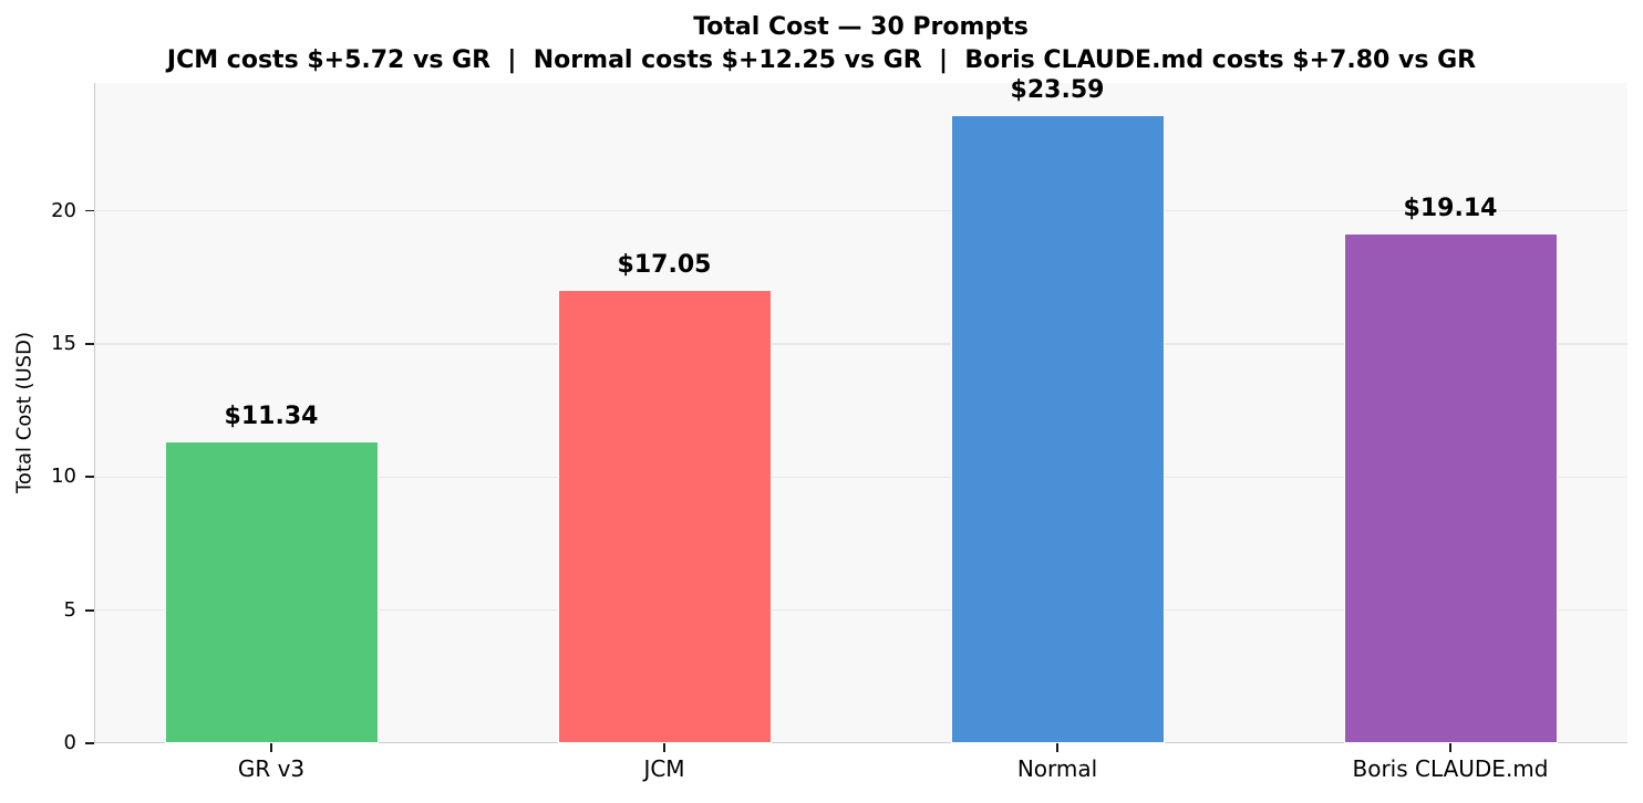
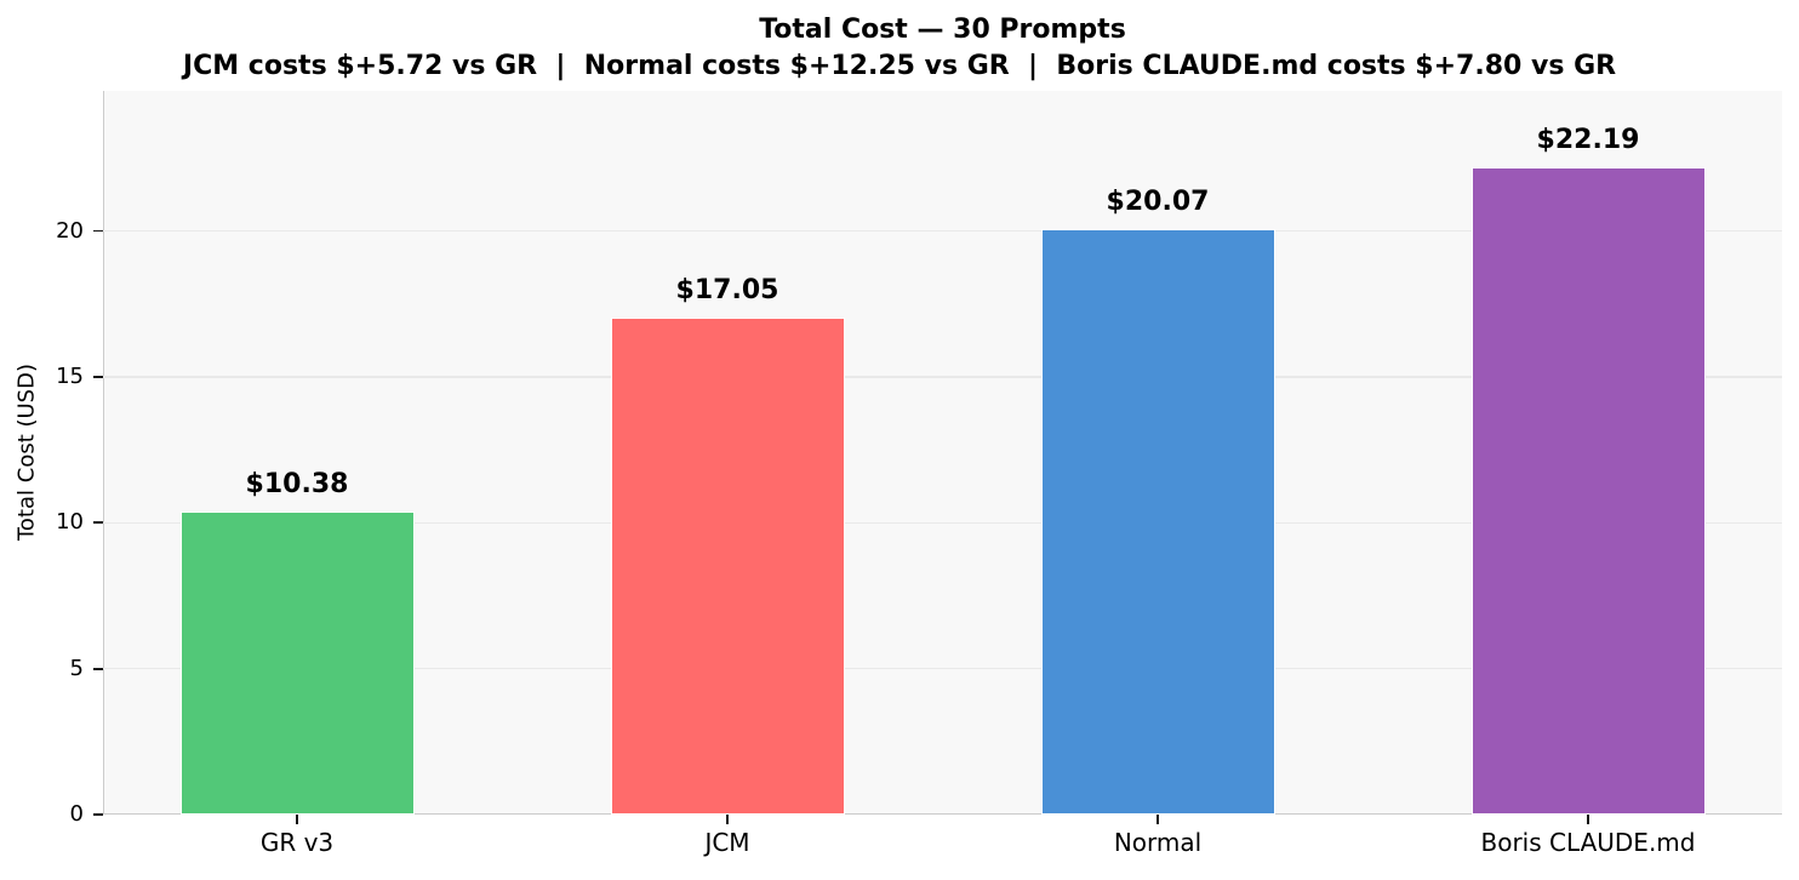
GR v3: $11.34 -> $10.38
Normal: $23.59 -> $20.07
Boris CLAUDE.md: $19.14 -> $22.19
